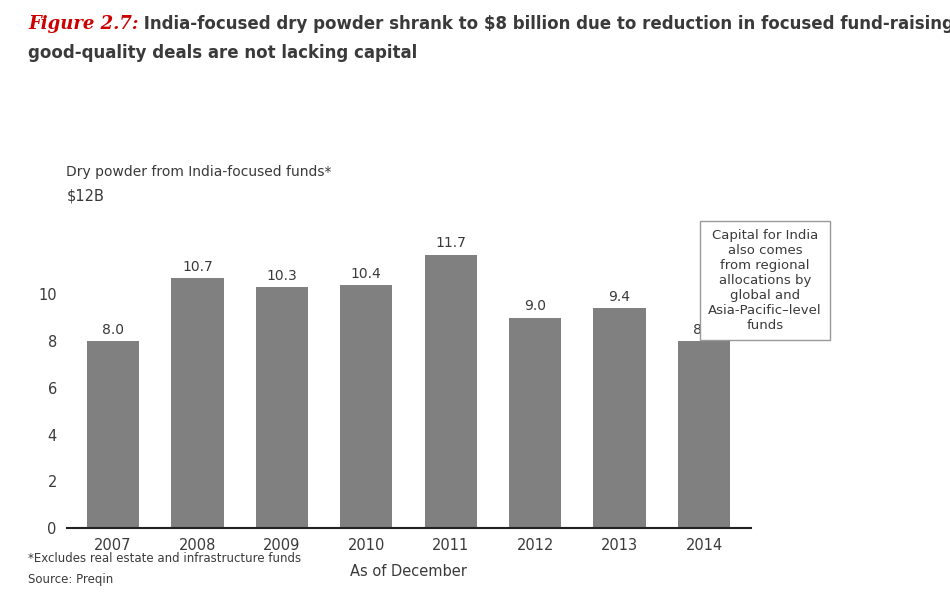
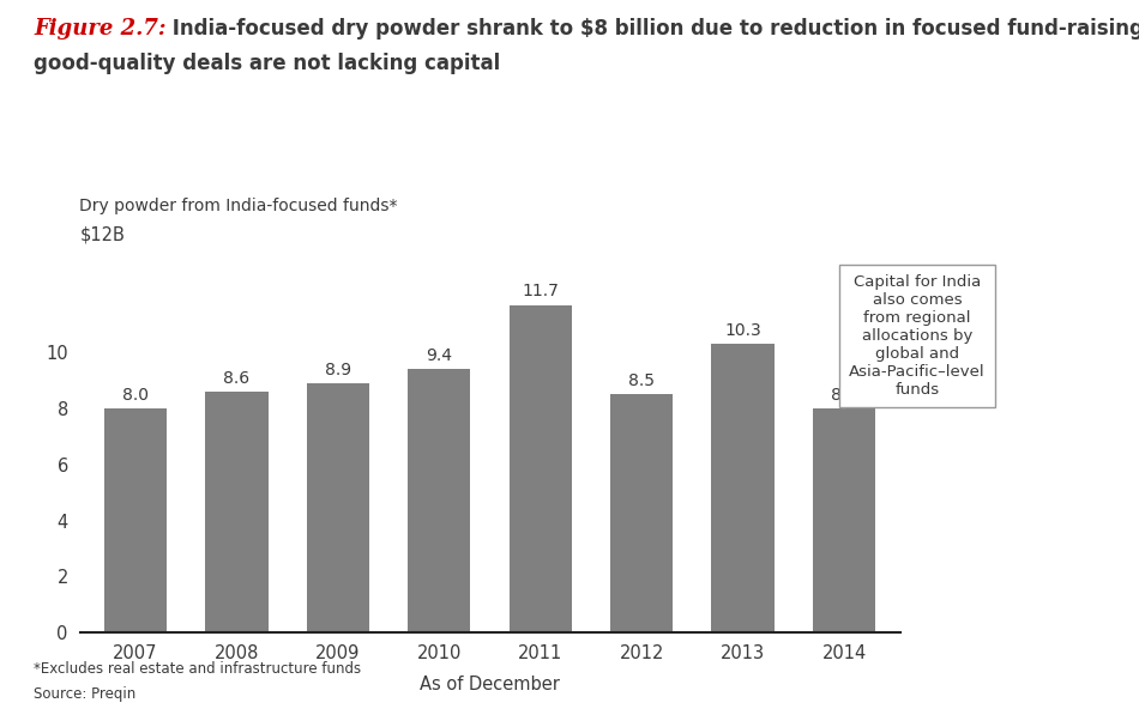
2008: 10.7 -> 8.6
2009: 10.3 -> 8.9
2010: 10.4 -> 9.4
2012: 9.0 -> 8.5
2013: 9.4 -> 10.3
